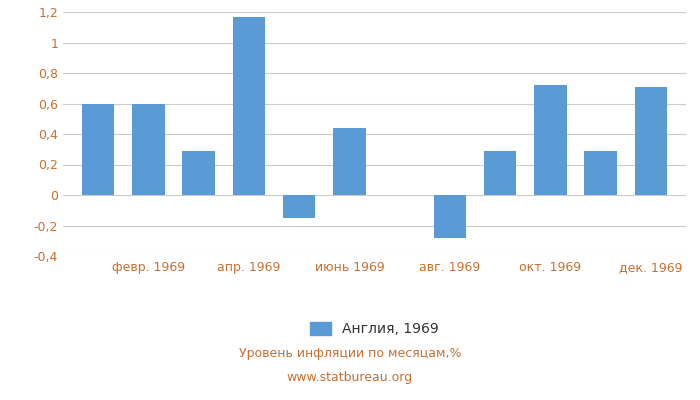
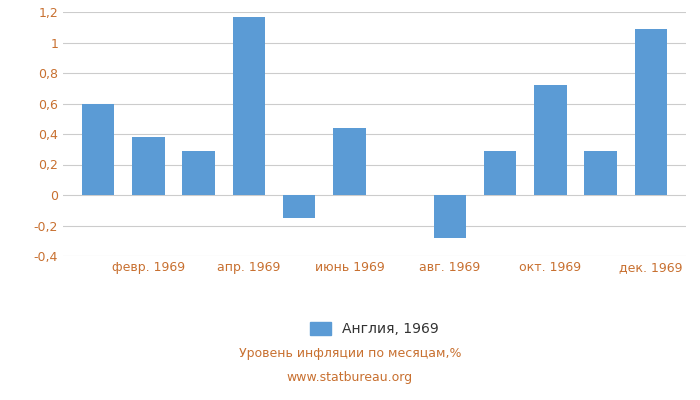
февр. 1969: 0,60 -> 0,38
дек. 1969: 0,71 -> 1,09
